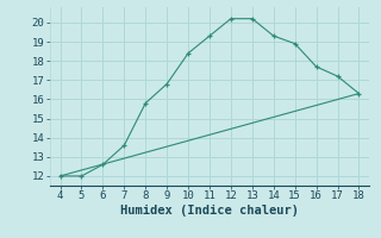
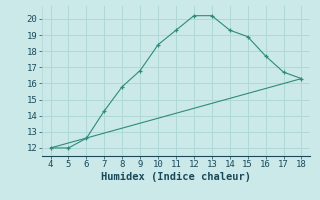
7: 13.6 -> 14.3
17: 17.2 -> 16.7
